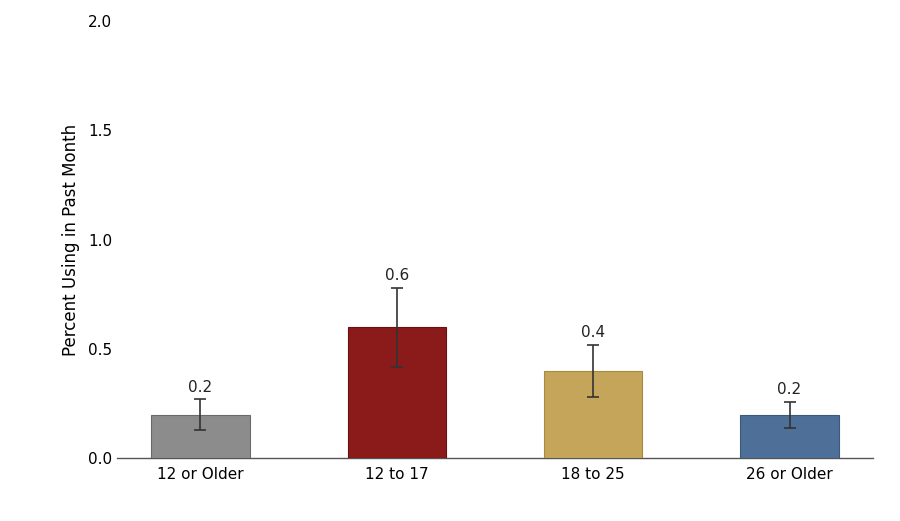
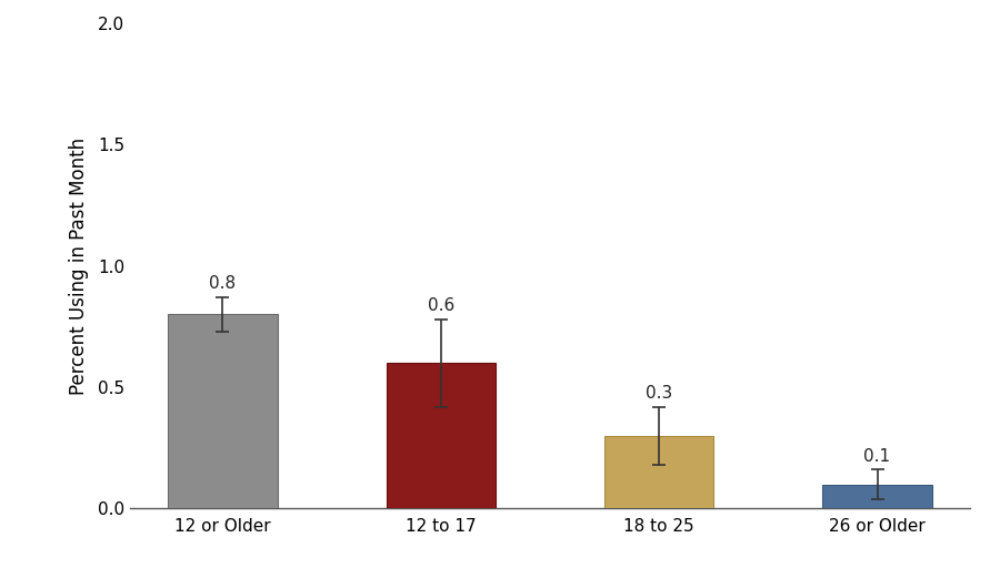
12 or Older: 0.2 -> 0.8
18 to 25: 0.4 -> 0.3
26 or Older: 0.2 -> 0.1
